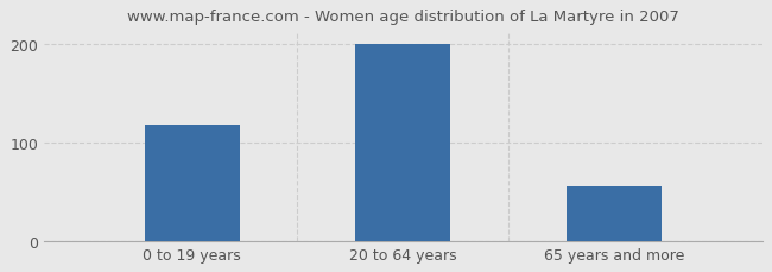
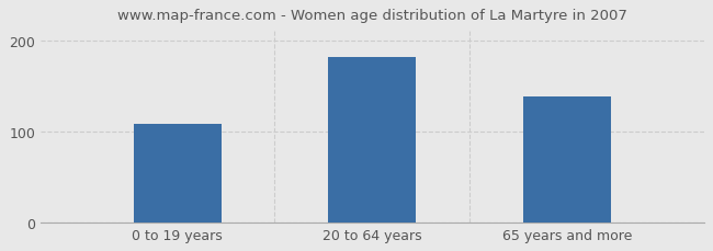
0 to 19 years: 118 -> 108
20 to 64 years: 200 -> 182
65 years and more: 55 -> 138
